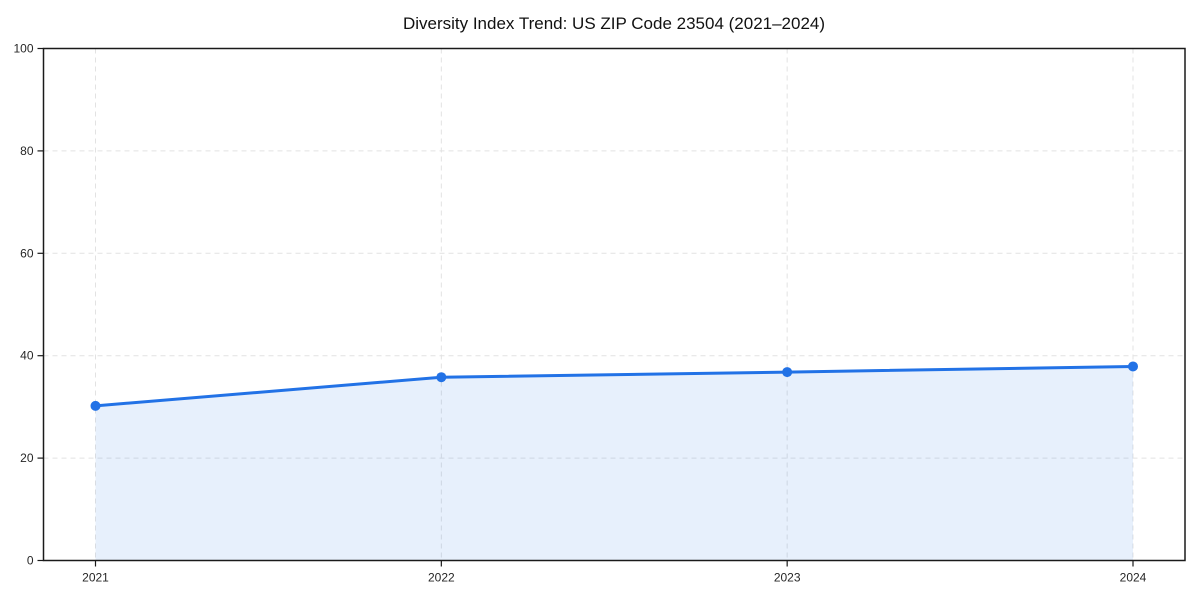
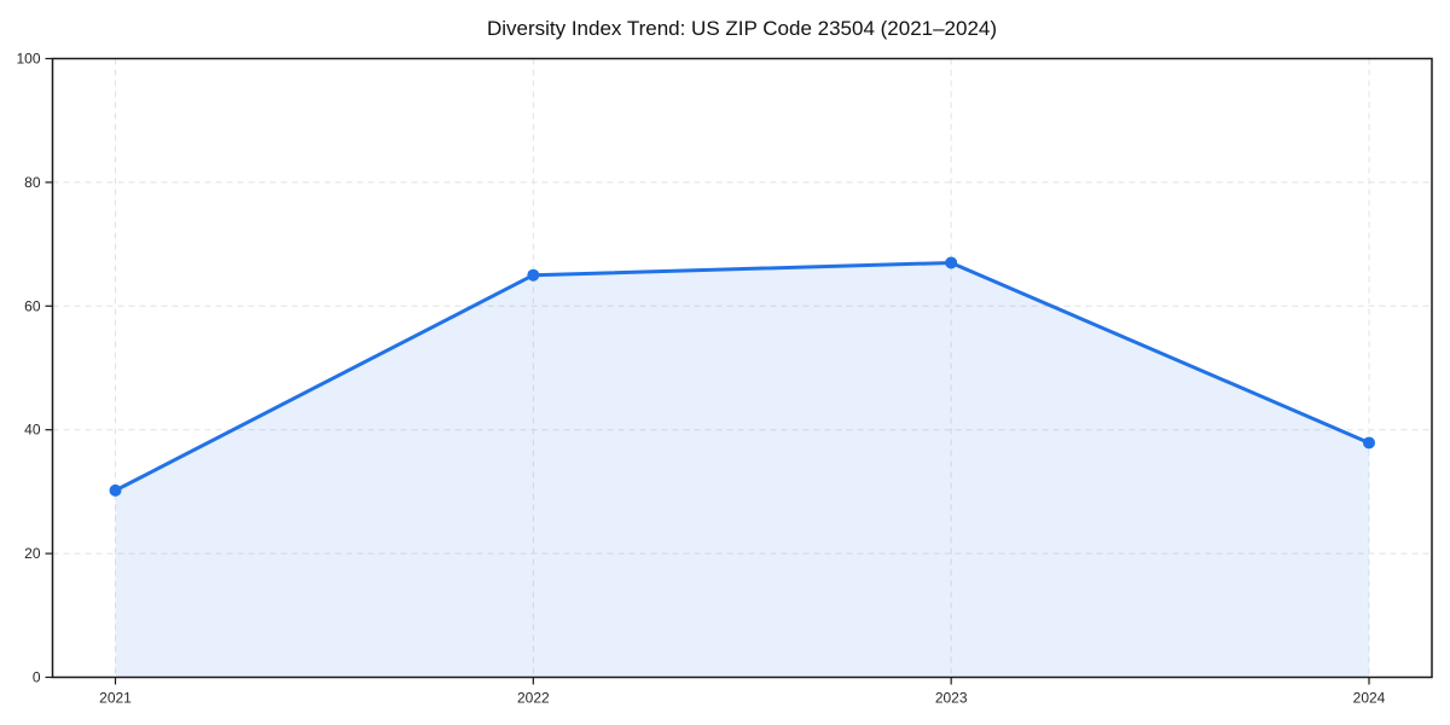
2022: 36 -> 65
2023: 37 -> 67
